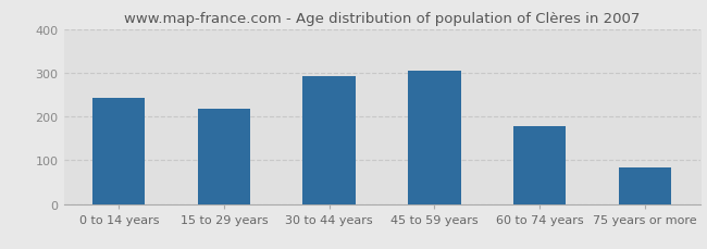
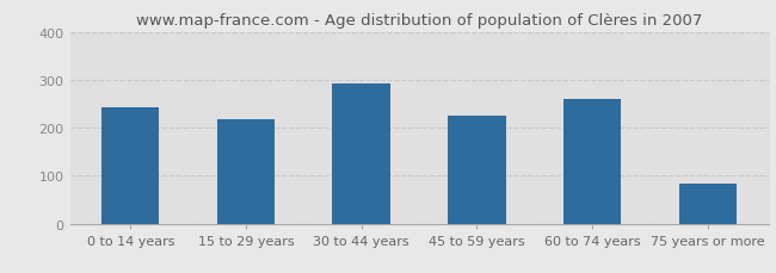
45 to 59 years: 305 -> 225
60 to 74 years: 177 -> 260
